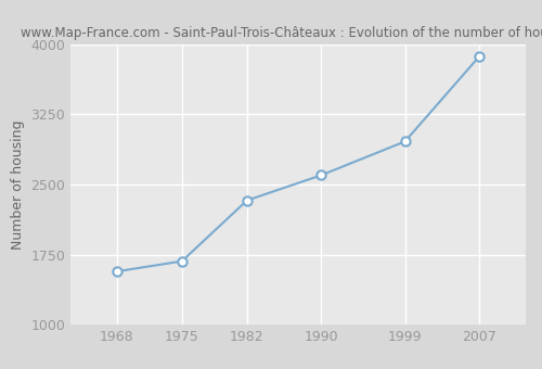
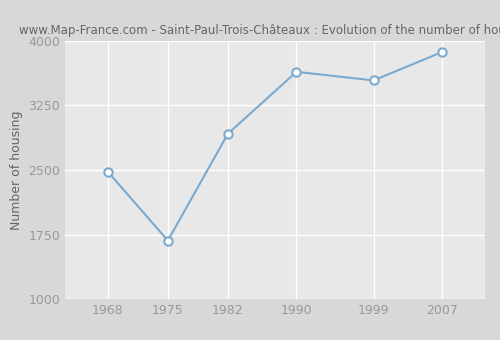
1968: 1570 -> 2480
1982: 2330 -> 2920
1990: 2600 -> 3640
1999: 2960 -> 3540
